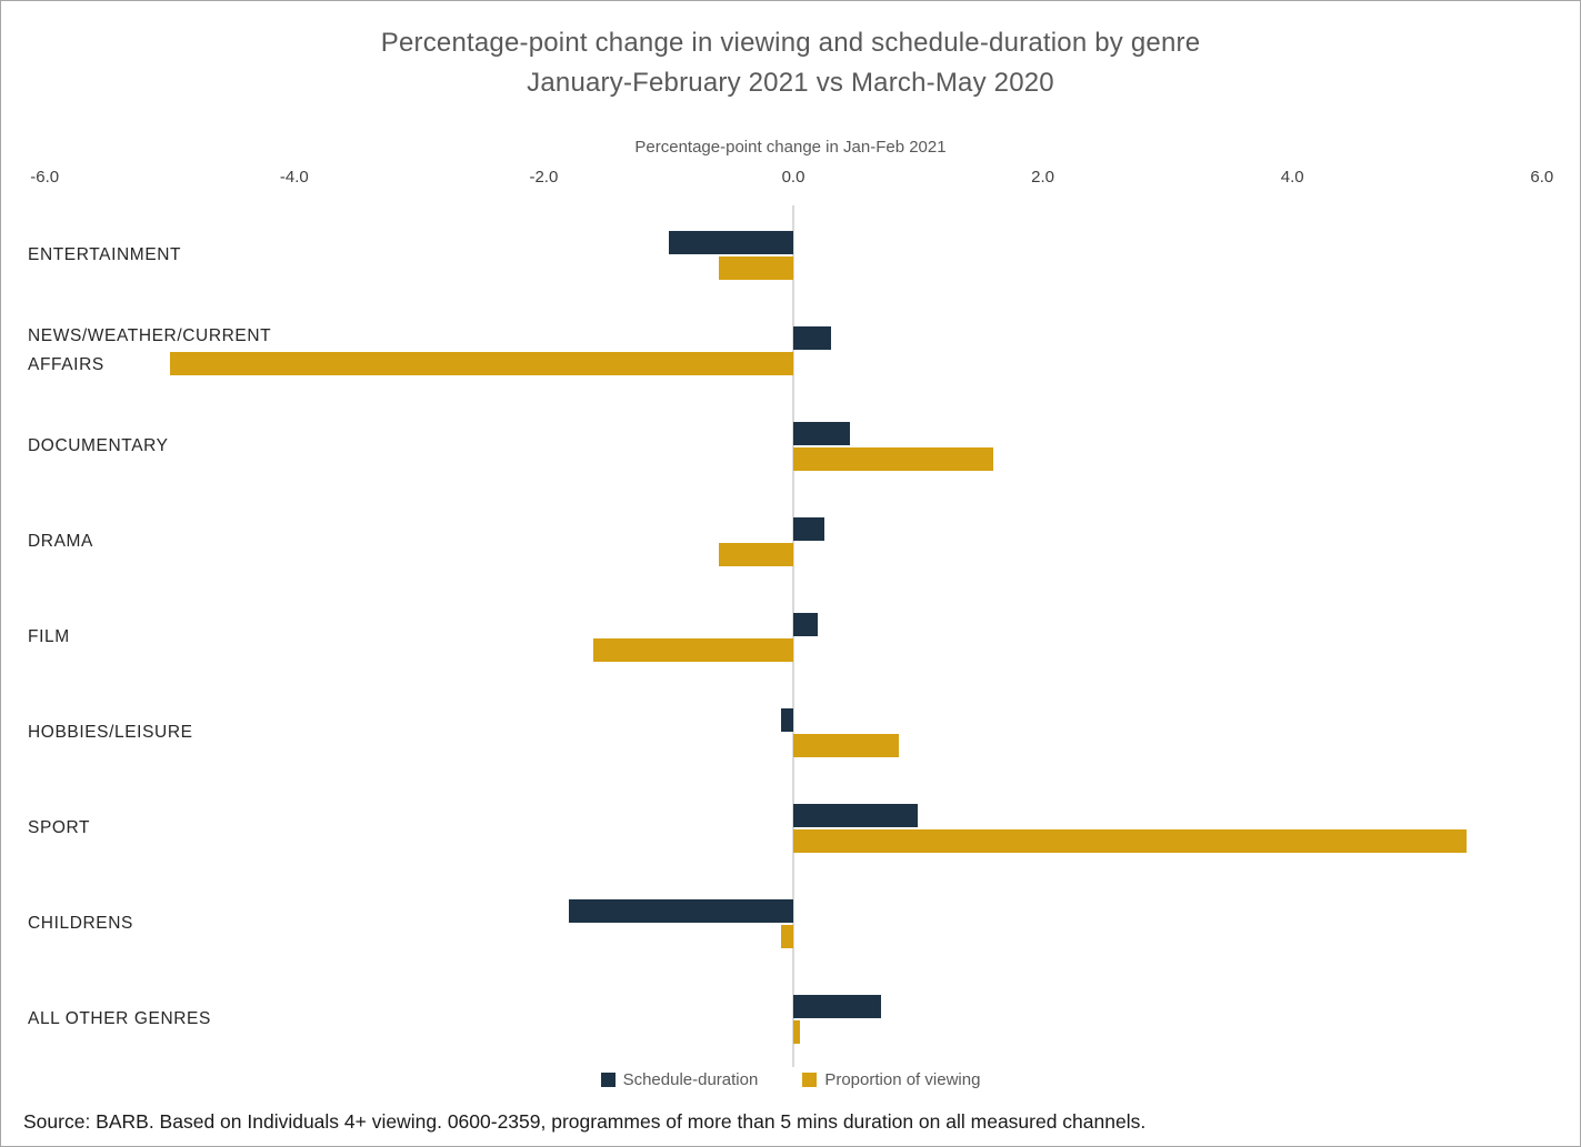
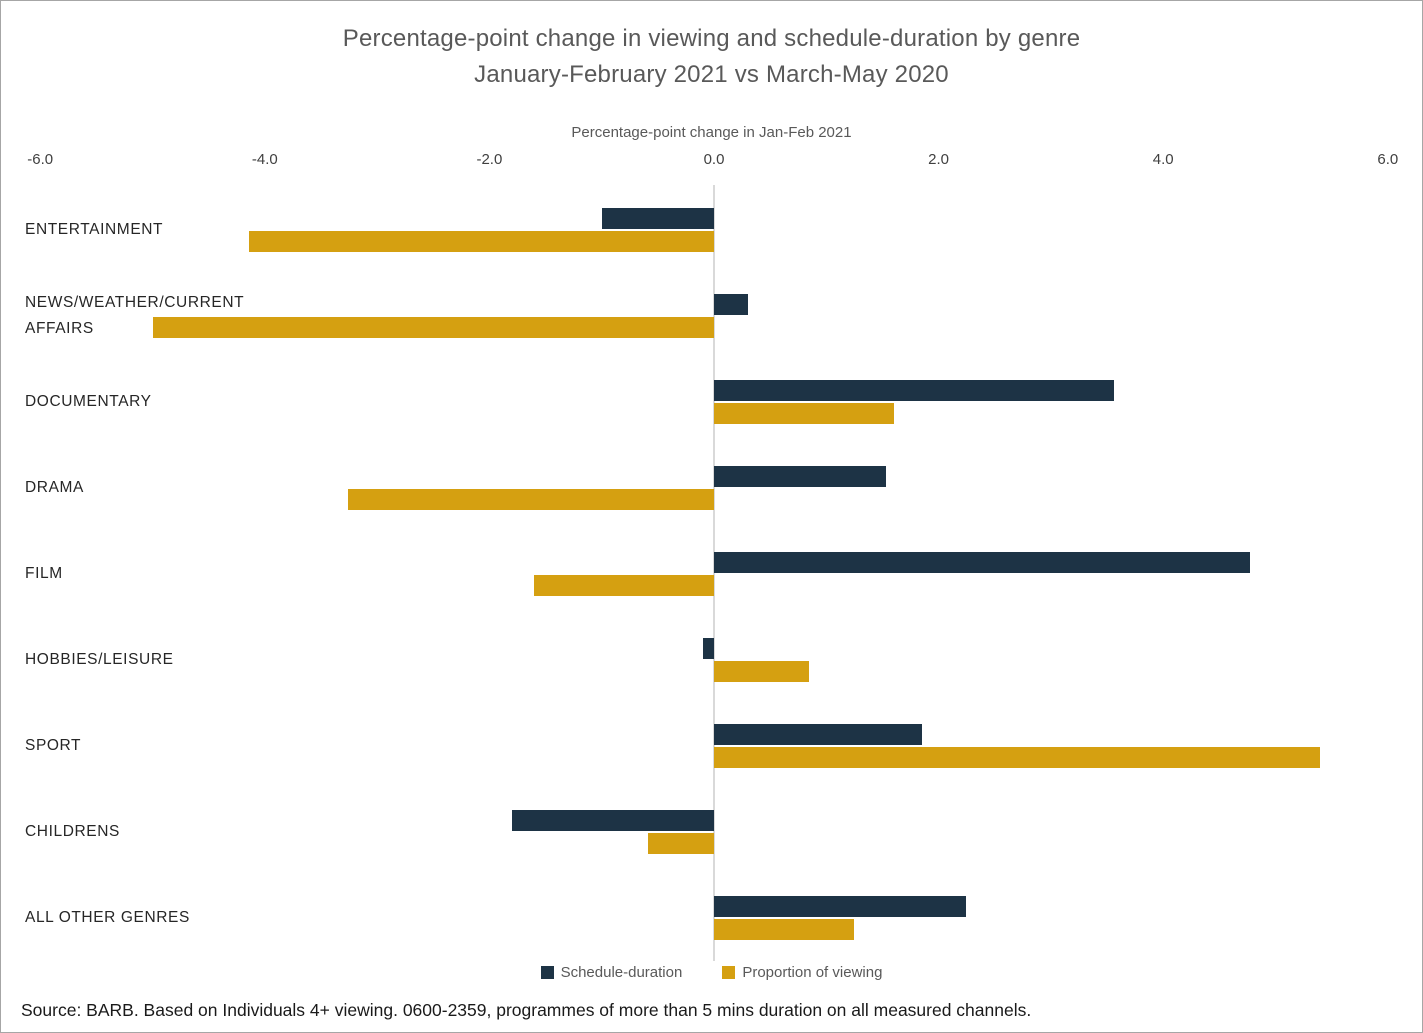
Proportion of viewing/ENTERTAINMENT: -0.60 -> -4.14
Schedule-duration/DOCUMENTARY: 0.45 -> 3.56
Schedule-duration/DRAMA: 0.25 -> 1.53
Proportion of viewing/DRAMA: -0.60 -> -3.26
Schedule-duration/FILM: 0.20 -> 4.77
Schedule-duration/SPORT: 1.00 -> 1.85
Proportion of viewing/CHILDRENS: -0.10 -> -0.59
Schedule-duration/ALL OTHER GENRES: 0.70 -> 2.24
Proportion of viewing/ALL OTHER GENRES: 0.05 -> 1.25
